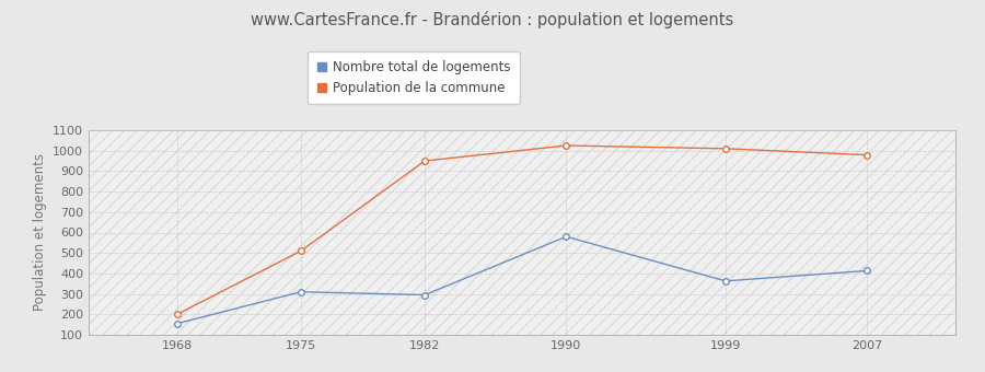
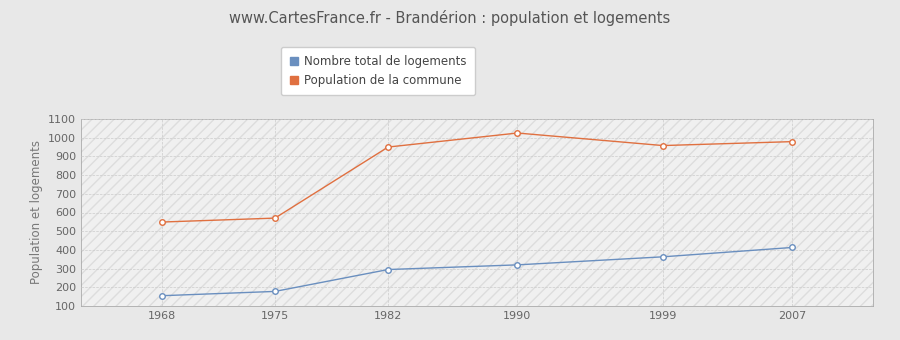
Population de la commune/1968: 200 -> 550
Nombre total de logements/1975: 310 -> 180
Population de la commune/1975: 510 -> 570
Nombre total de logements/1990: 580 -> 320
Population de la commune/1999: 1010 -> 960
